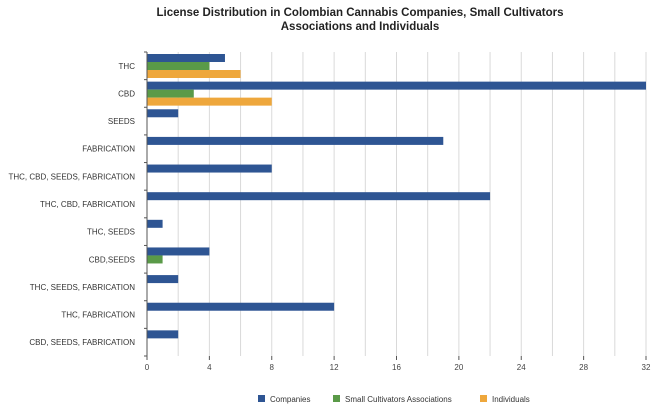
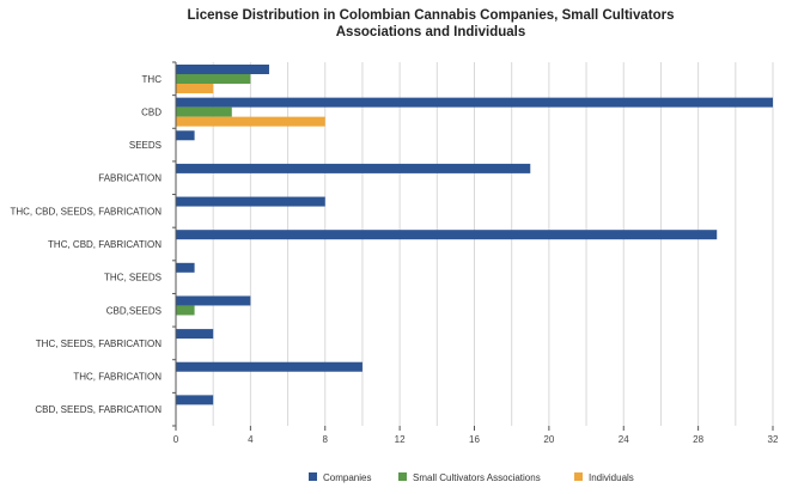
Individuals/THC: 6 -> 2
Companies/SEEDS: 2 -> 1
Companies/THC, CBD, FABRICATION: 22 -> 29
Companies/THC, FABRICATION: 12 -> 10
